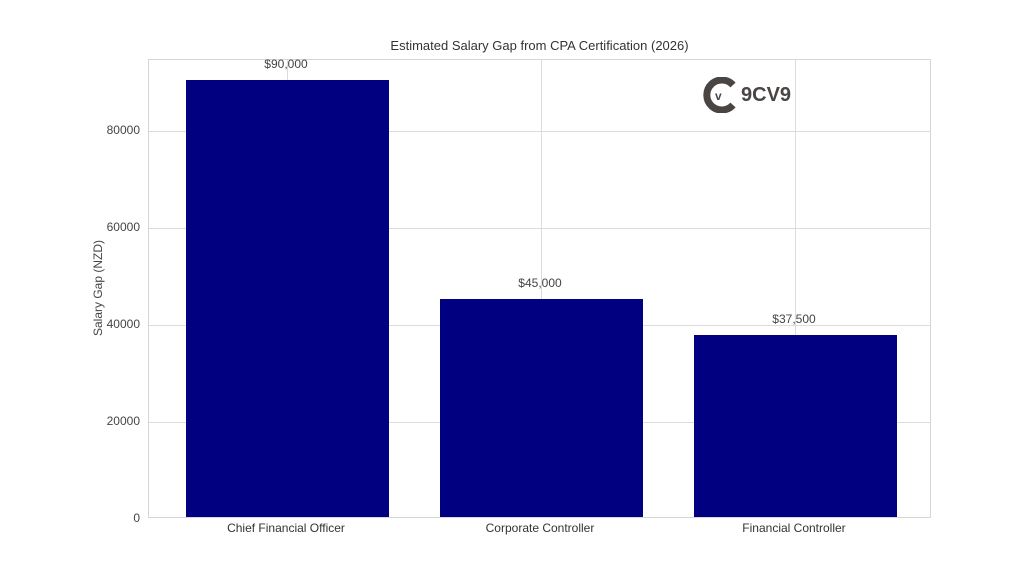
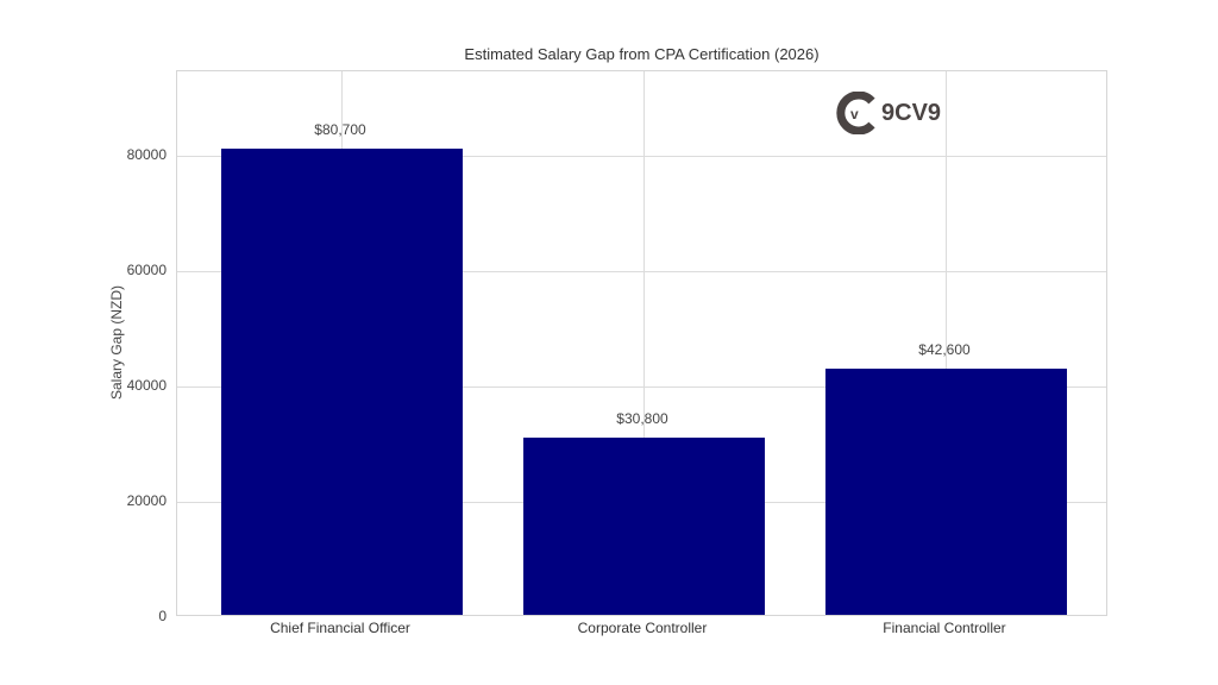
Chief Financial Officer: $90,000 -> $80,700
Corporate Controller: $45,000 -> $30,800
Financial Controller: $37,500 -> $42,600
